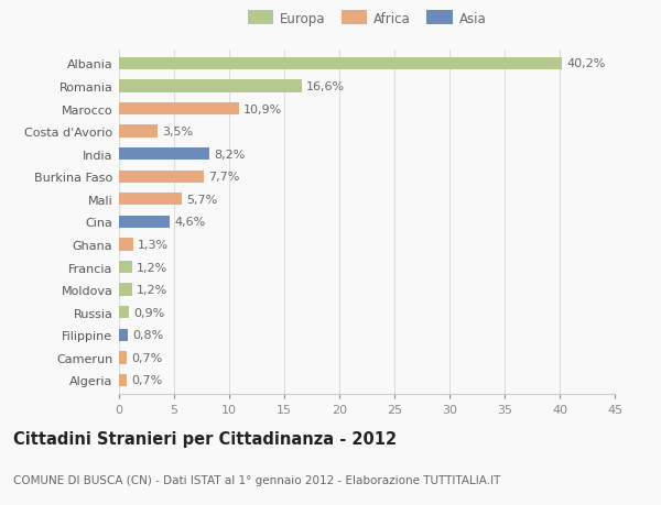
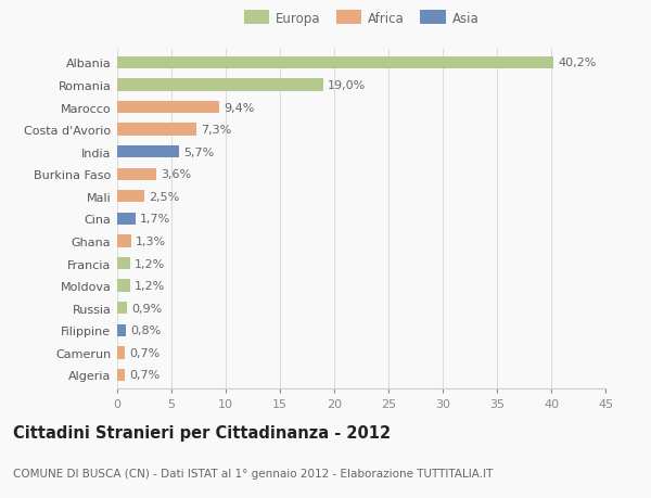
Romania: 16,6% -> 19,0%
Marocco: 10,9% -> 9,4%
Costa d'Avorio: 3,5% -> 7,3%
India: 8,2% -> 5,7%
Burkina Faso: 7,7% -> 3,6%
Mali: 5,7% -> 2,5%
Cina: 4,6% -> 1,7%
